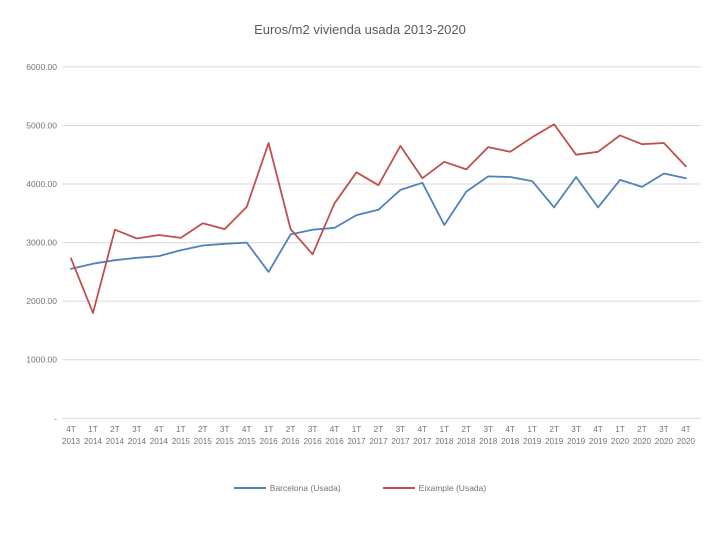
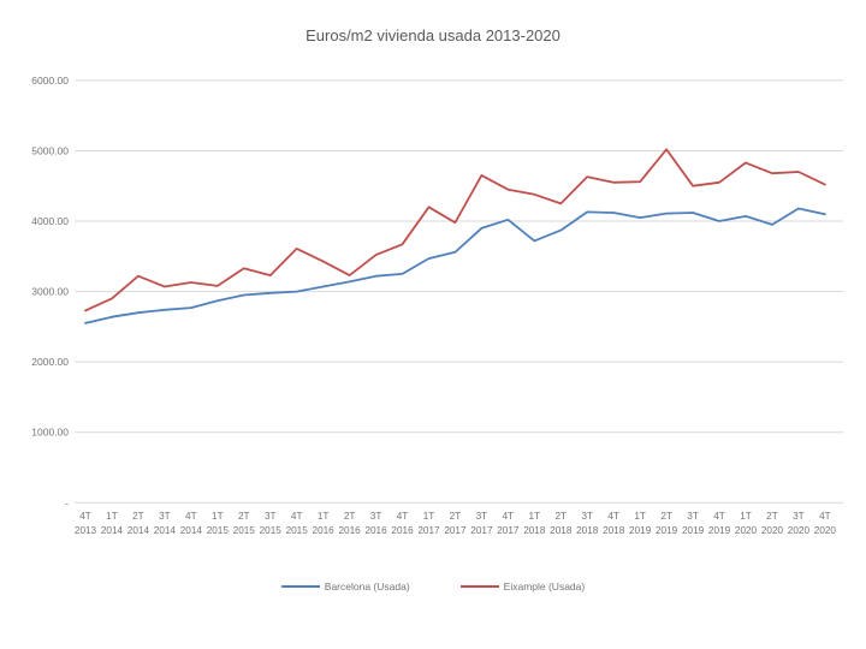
Eixample (Usada)/1T 2014: 1800 -> 2900
Barcelona (Usada)/1T 2016: 2500 -> 3100
Eixample (Usada)/1T 2016: 4700 -> 3400
Eixample (Usada)/3T 2016: 2800 -> 3500
Eixample (Usada)/4T 2017: 4100 -> 4400
Barcelona (Usada)/1T 2018: 3300 -> 3700
Eixample (Usada)/1T 2019: 4800 -> 4600
Barcelona (Usada)/2T 2019: 3600 -> 4100
Barcelona (Usada)/4T 2019: 3600 -> 4000
Eixample (Usada)/4T 2020: 4300 -> 4500
